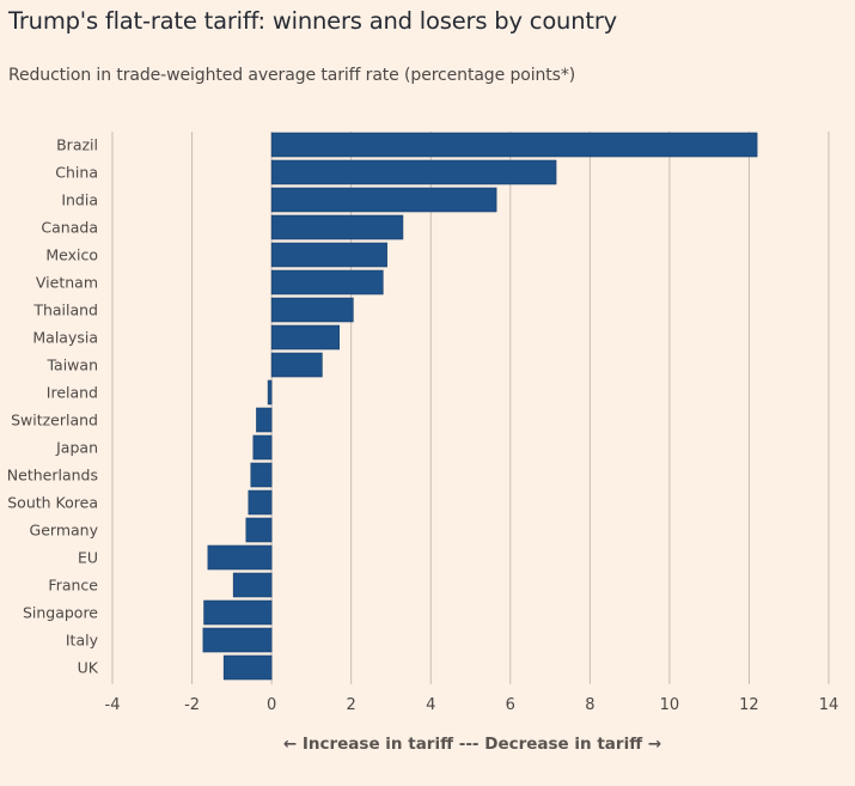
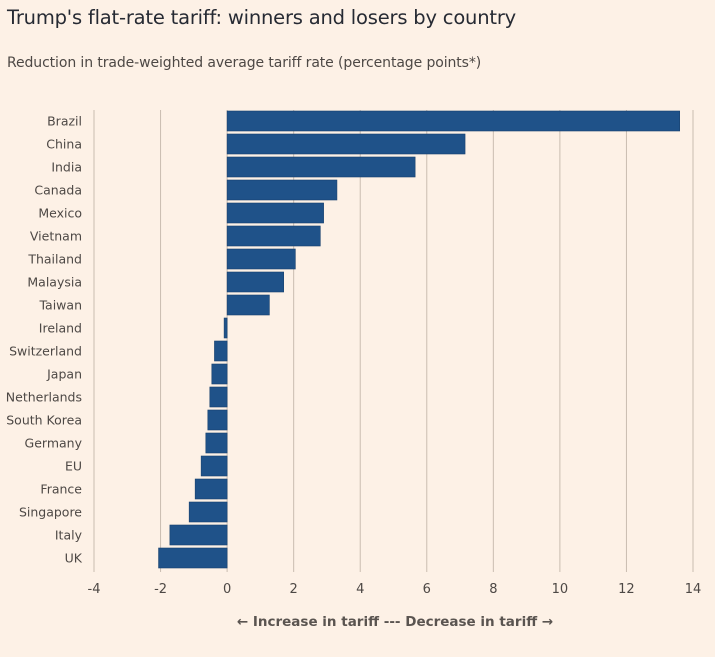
Brazil: 12.2 -> 13.6
EU: -1.6 -> -0.8
Singapore: -1.7 -> -1.1
UK: -1.2 -> -2.1
